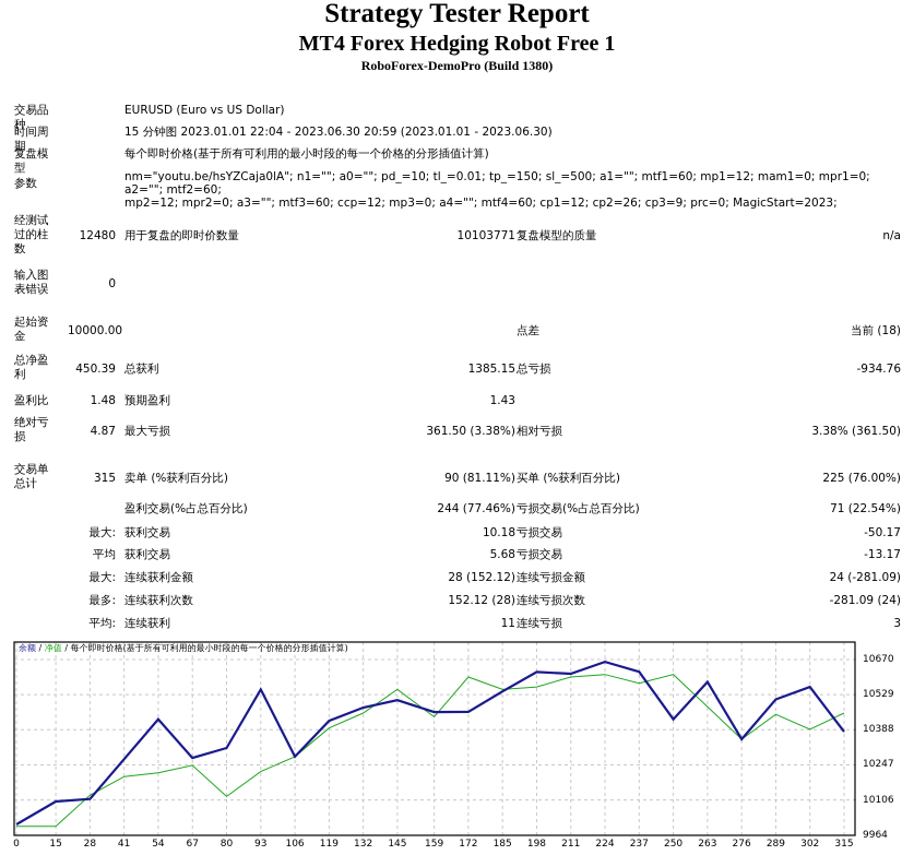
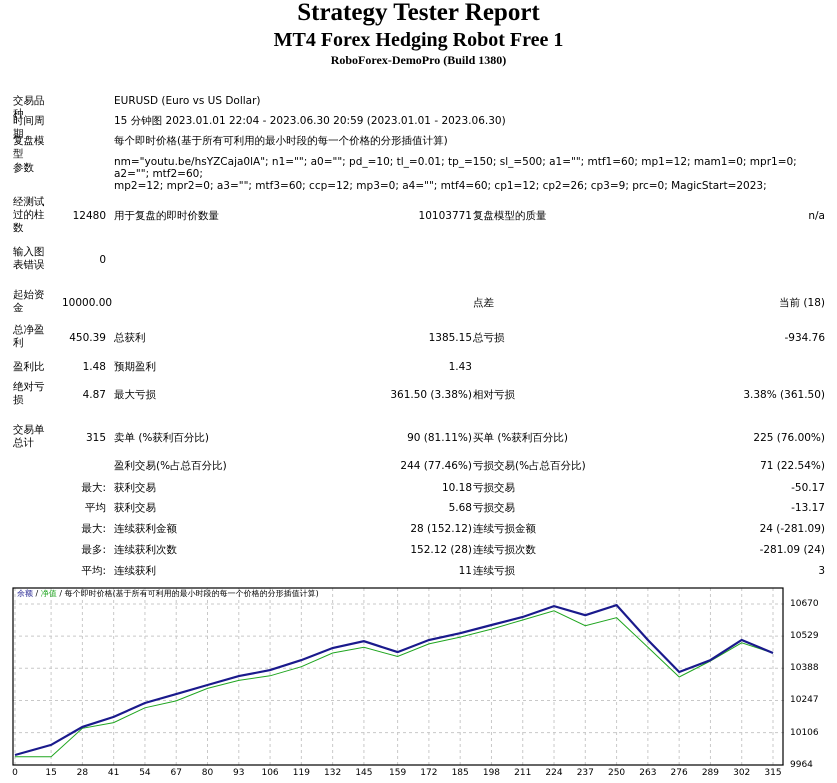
余额/15: 10100 -> 10050
余额/28: 10110 -> 10130
余额/41: 10270 -> 10180
净值/41: 10200 -> 10150
余额/54: 10430 -> 10240
净值/80: 10120 -> 10300
余额/93: 10550 -> 10350
净值/93: 10220 -> 10340
余额/106: 10280 -> 10380
净值/106: 10280 -> 10360
净值/145: 10550 -> 10480
余额/172: 10460 -> 10510
净值/172: 10600 -> 10500
净值/185: 10550 -> 10520
余额/198: 10620 -> 10580
净值/224: 10610 -> 10640
余额/250: 10430 -> 10660
余额/263: 10580 -> 10510
余额/276: 10350 -> 10370
余额/289: 10510 -> 10420
净值/289: 10450 -> 10420
余额/302: 10560 -> 10510
净值/302: 10390 -> 10500
余额/315: 10380 -> 10460
